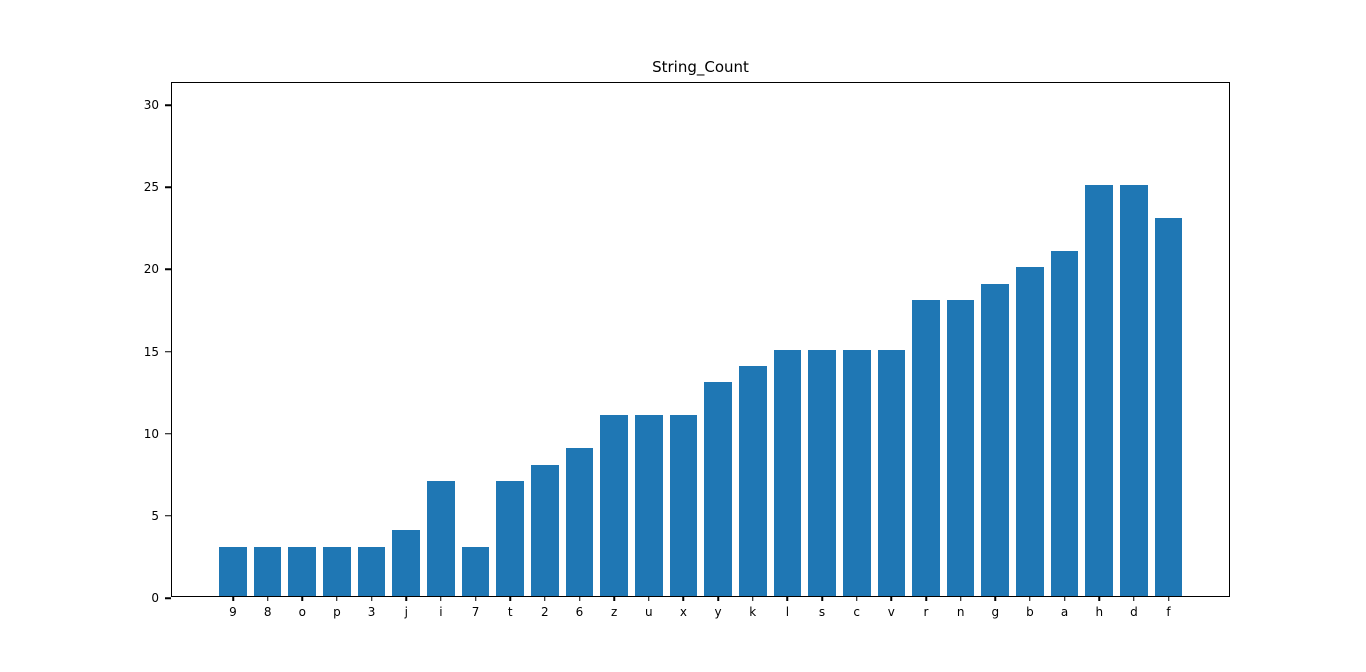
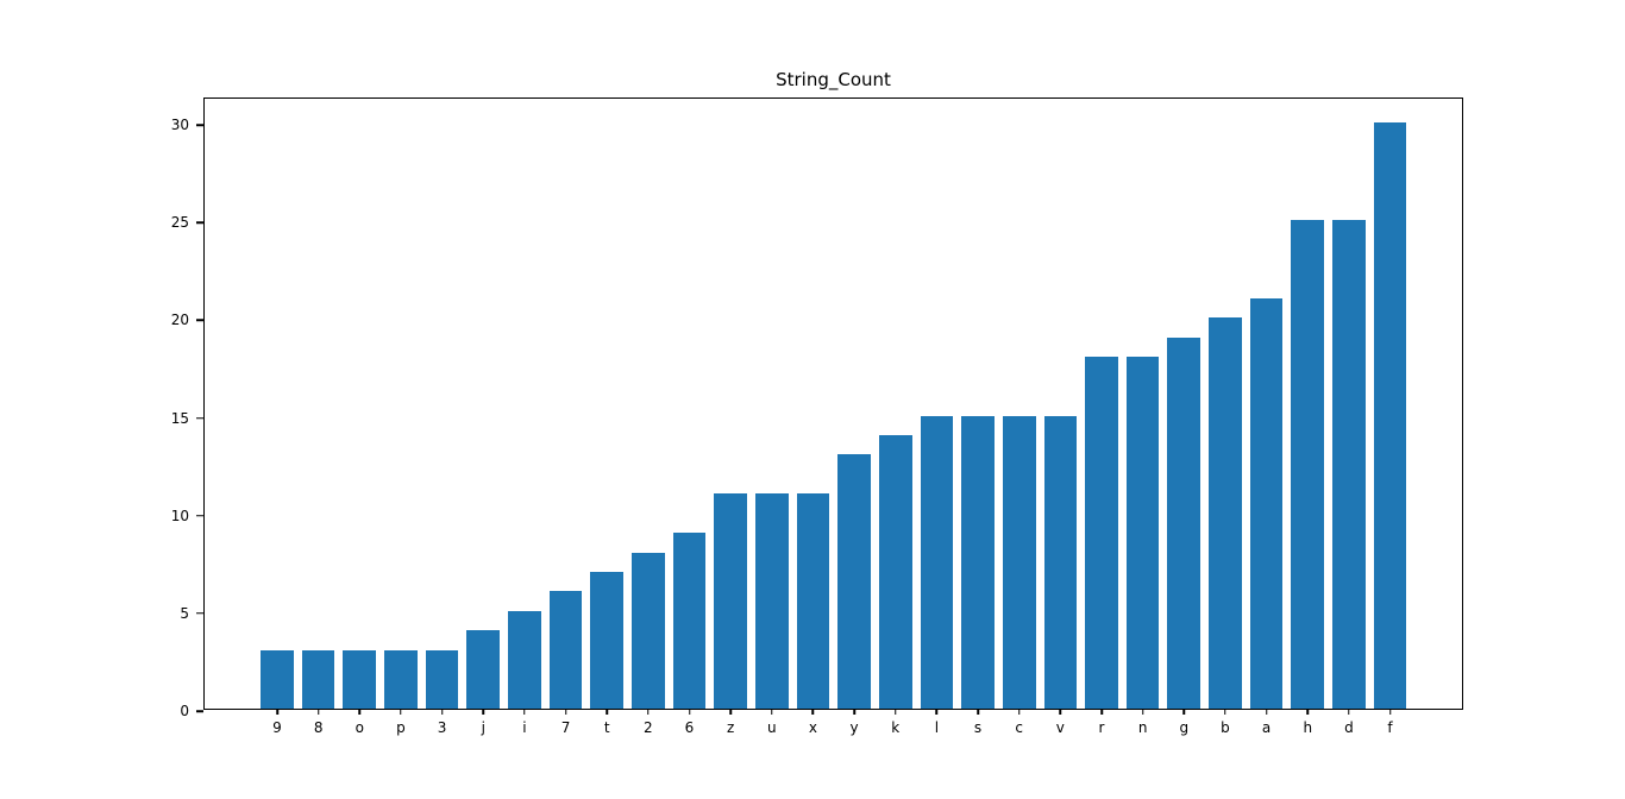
i: 7 -> 5
7: 3 -> 6
f: 23 -> 30
